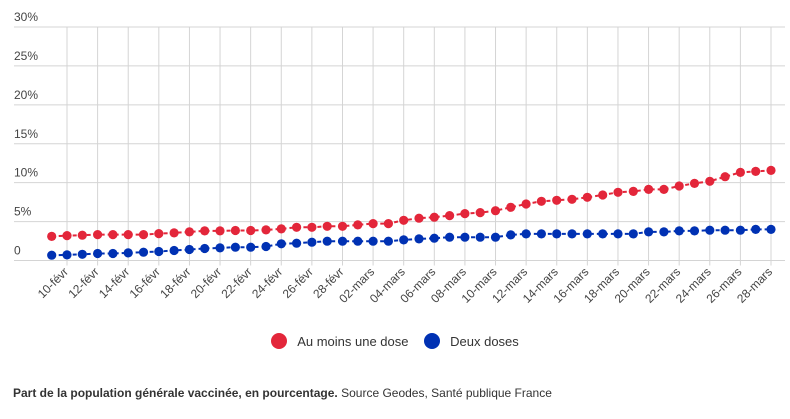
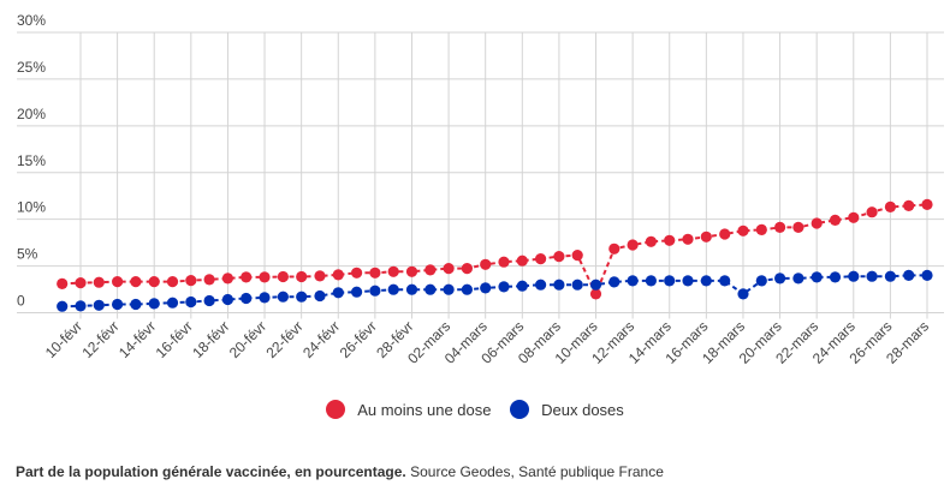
Au moins une dose/10-mars: 6% -> 2%
Deux doses/18-mars: 3% -> 2%
